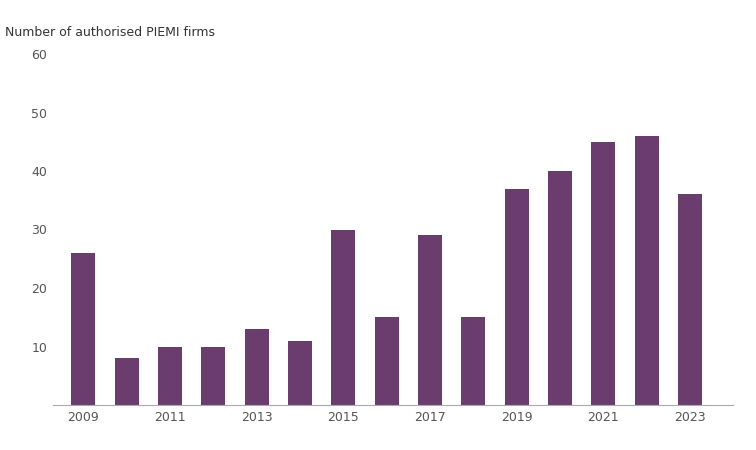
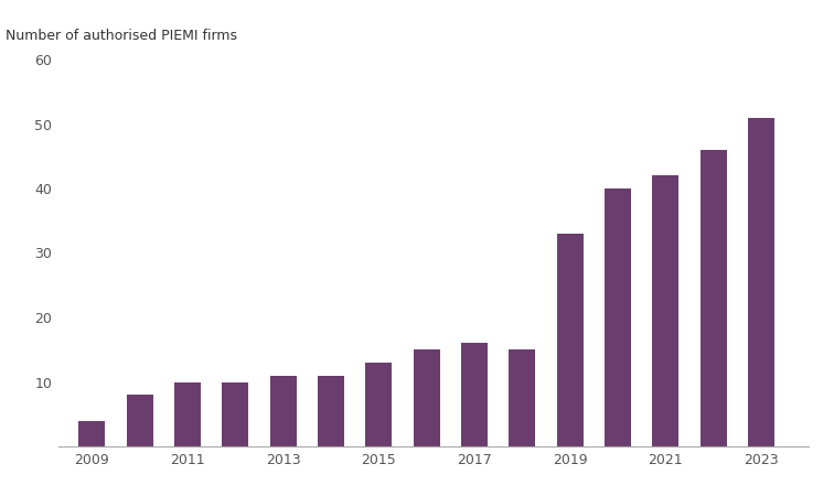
2009: 26 -> 4
2013: 13 -> 11
2015: 30 -> 13
2017: 29 -> 16
2019: 37 -> 33
2021: 45 -> 42
2023: 36 -> 51
